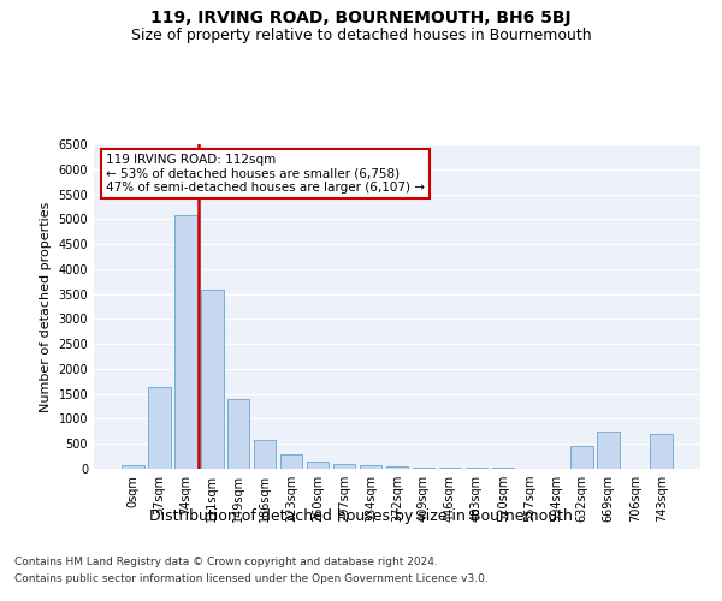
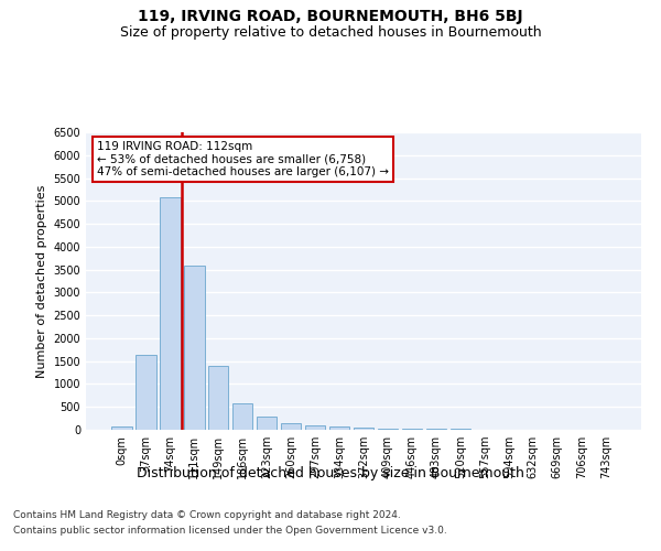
632sqm: 450 -> 0
669sqm: 750 -> 0
743sqm: 700 -> 0
